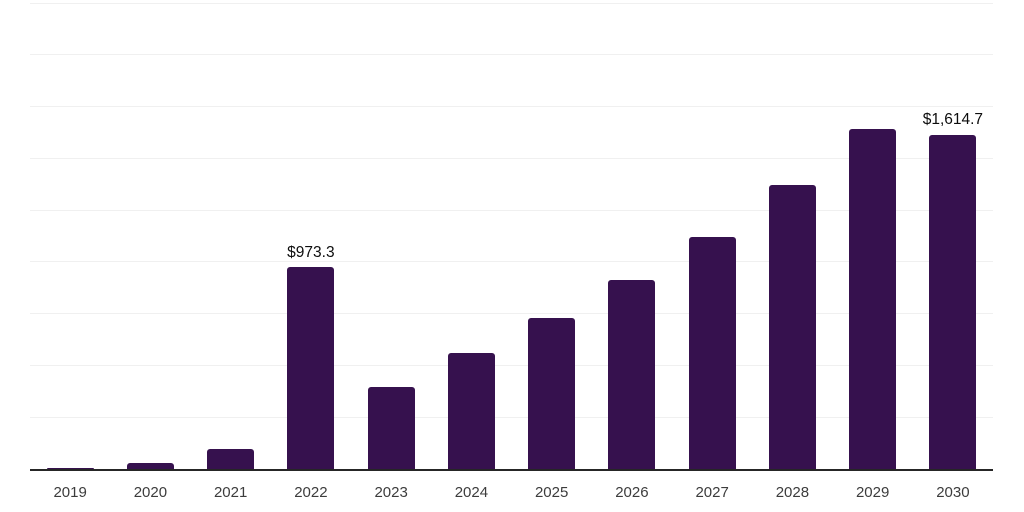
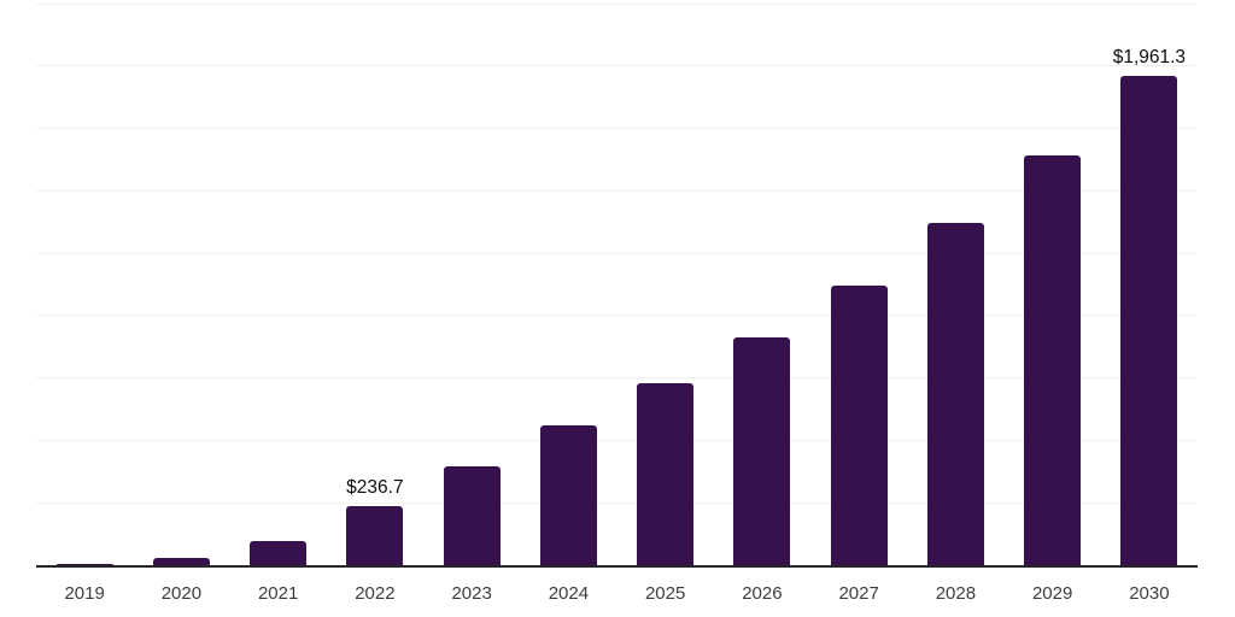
2022: $973.3 -> $236.7
2030: $1,614.7 -> $1,961.3
